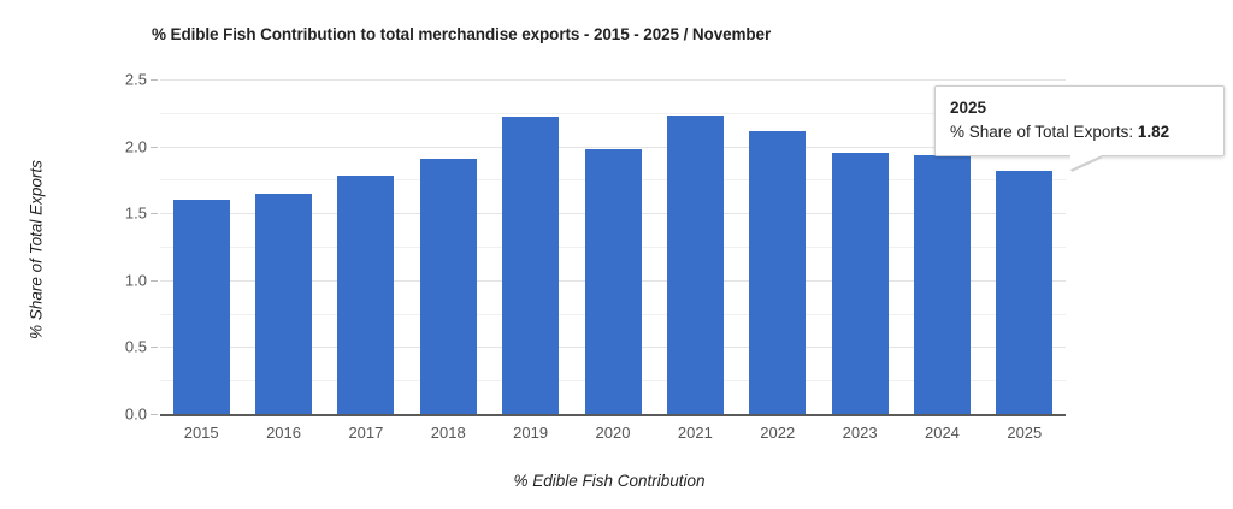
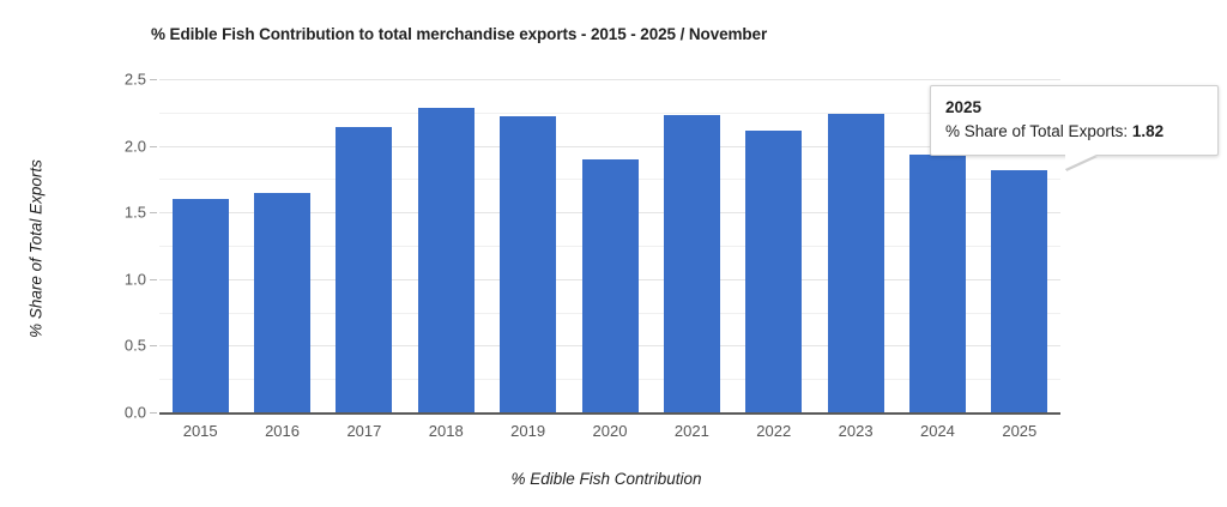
2017: 1.78 -> 2.14
2018: 1.91 -> 2.28
2020: 1.98 -> 1.90
2023: 1.95 -> 2.24
